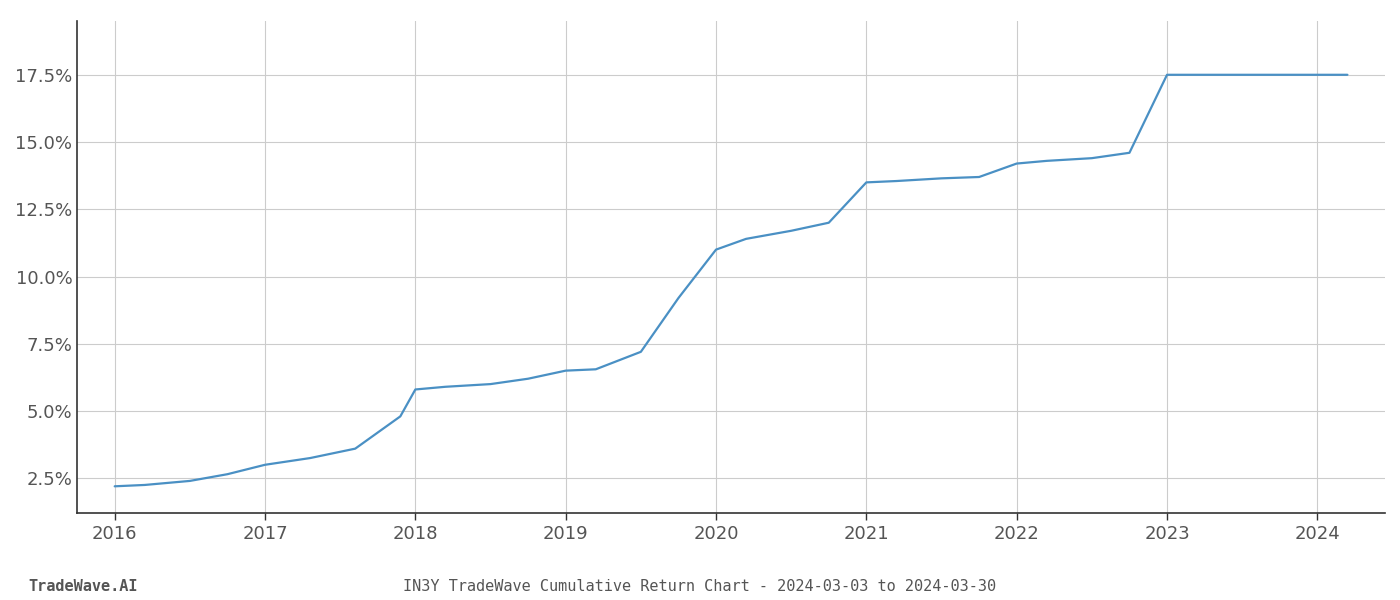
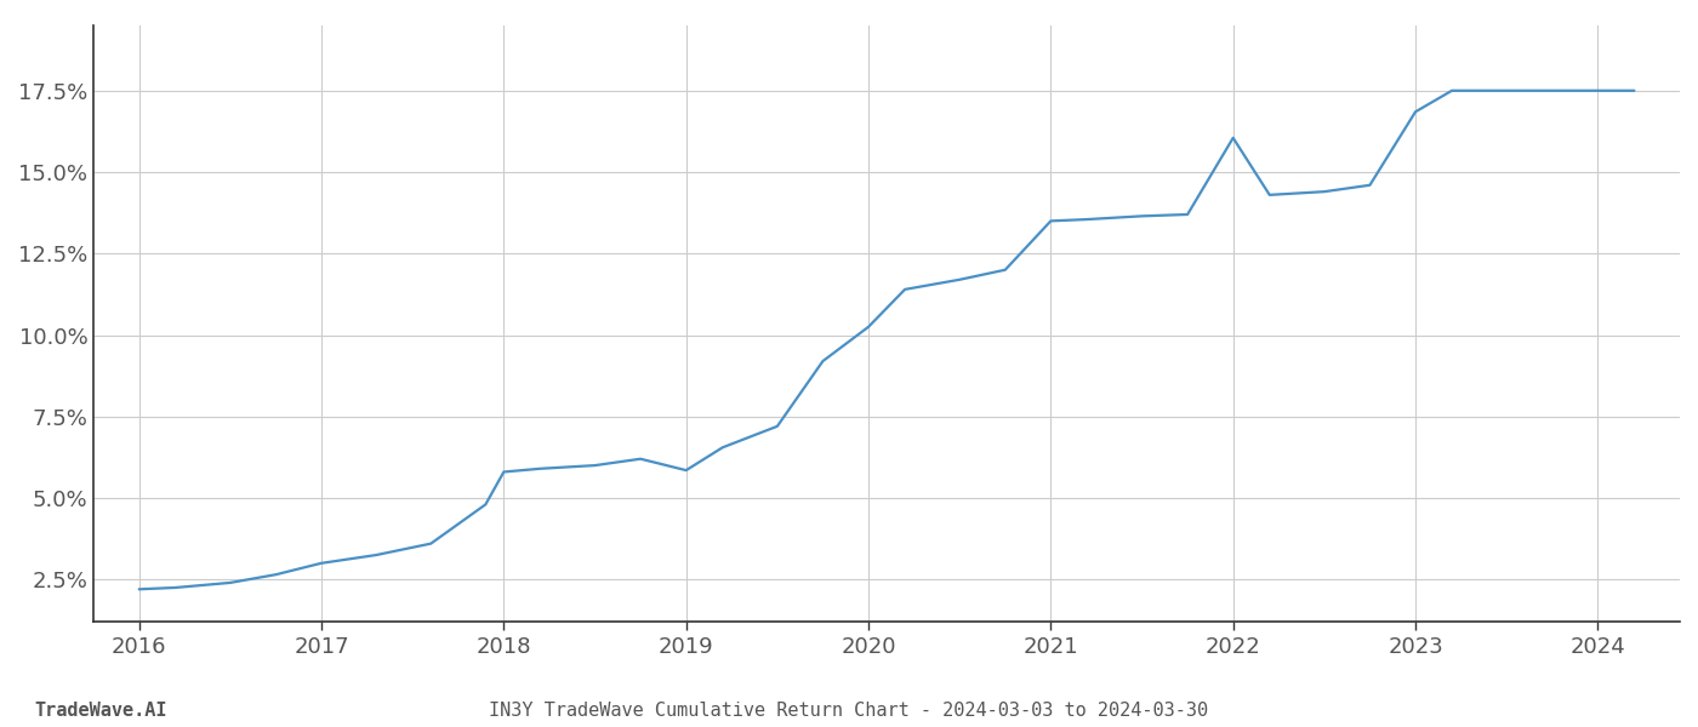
2019: 6.50% -> 5.85%
2020: 11.00% -> 10.25%
2022: 14.20% -> 16.05%
2023: 17.50% -> 16.85%
